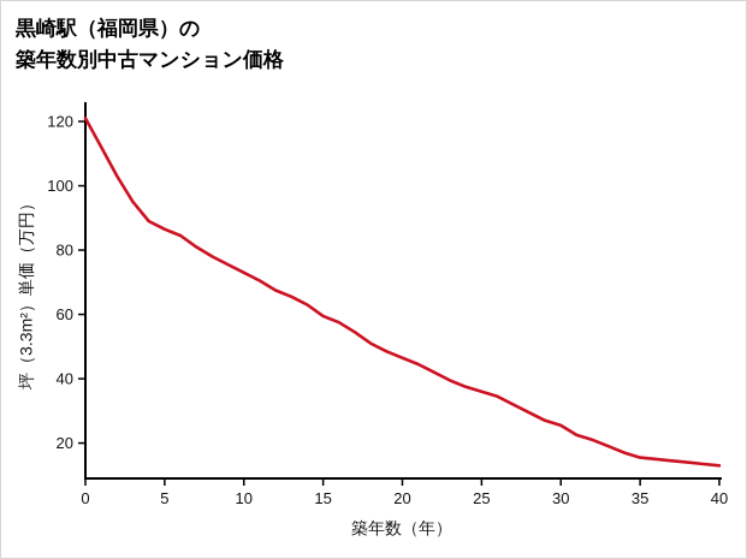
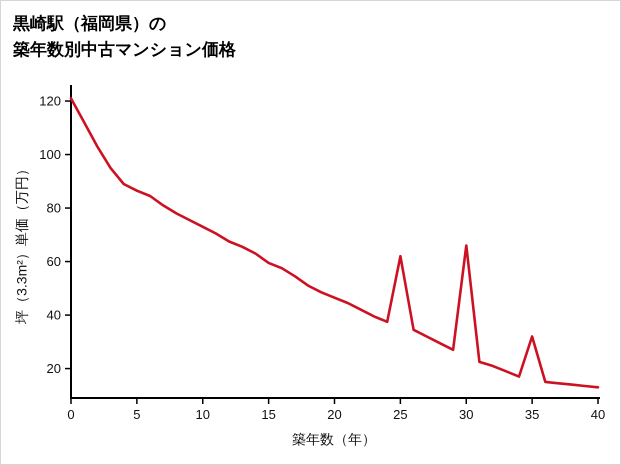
25: 36 -> 62
30: 26 -> 66
35: 16 -> 32
